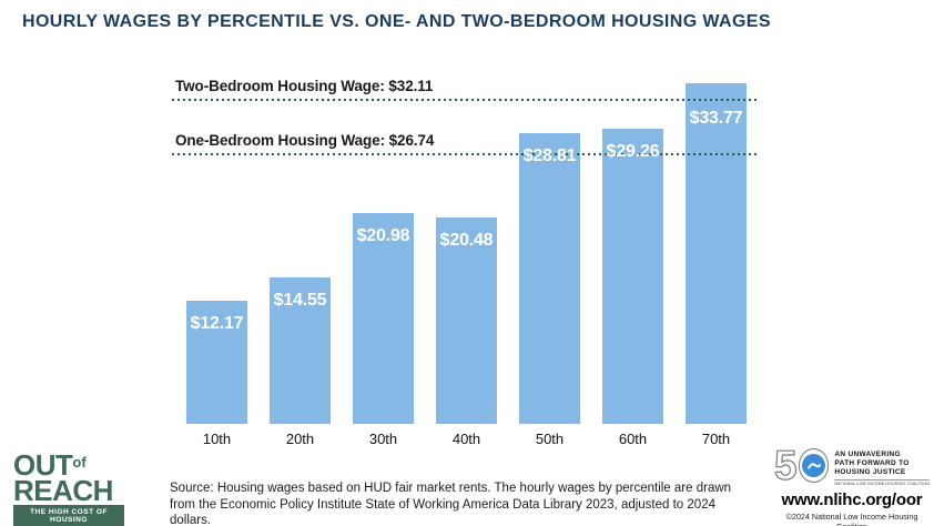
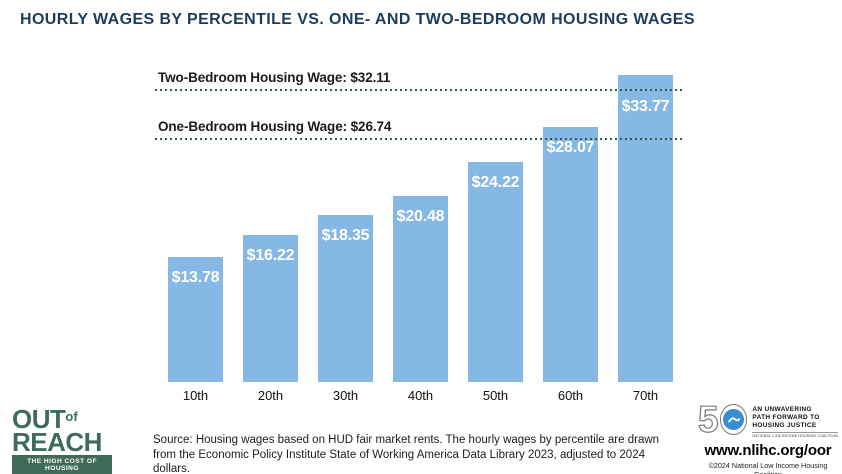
10th: $12.17 -> $13.78
20th: $14.55 -> $16.22
30th: $20.98 -> $18.35
50th: $28.81 -> $24.22
60th: $29.26 -> $28.07
